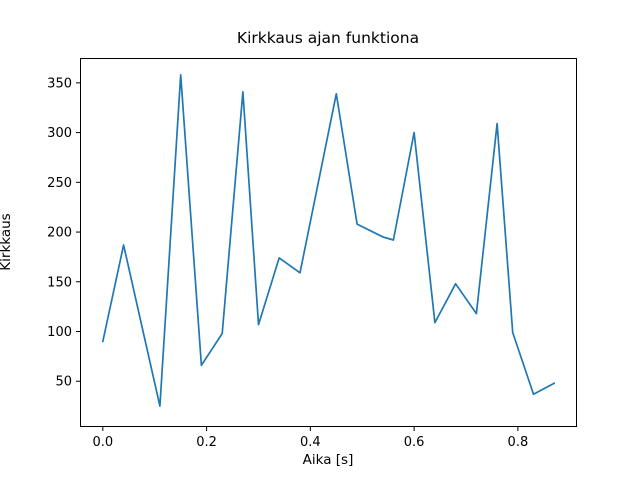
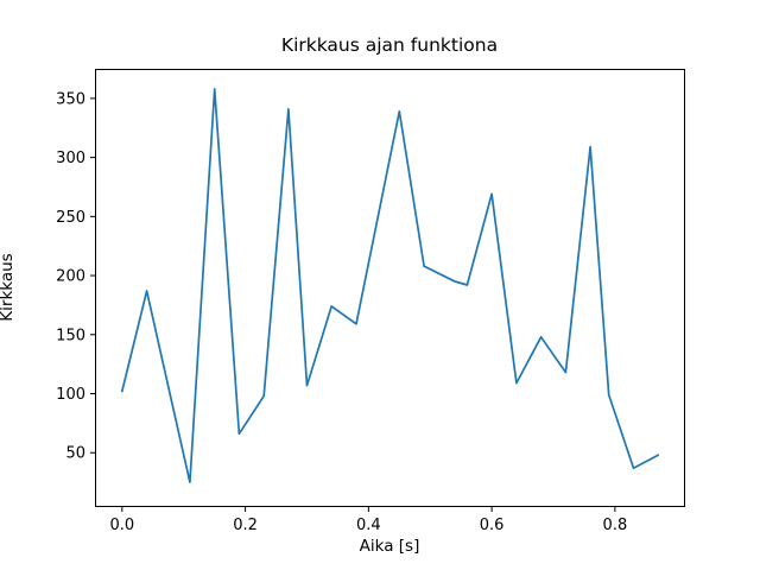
0.0: 90 -> 100
0.6: 300 -> 270
